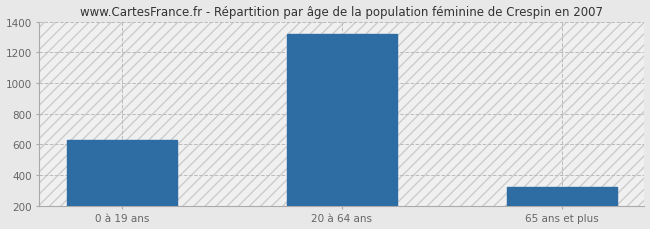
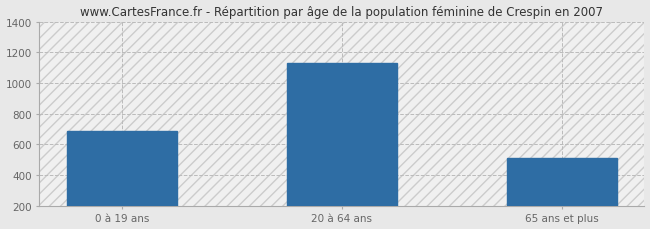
0 à 19 ans: 630 -> 690
20 à 64 ans: 1320 -> 1130
65 ans et plus: 320 -> 510
